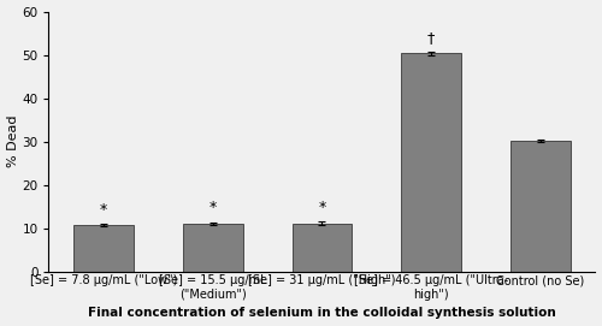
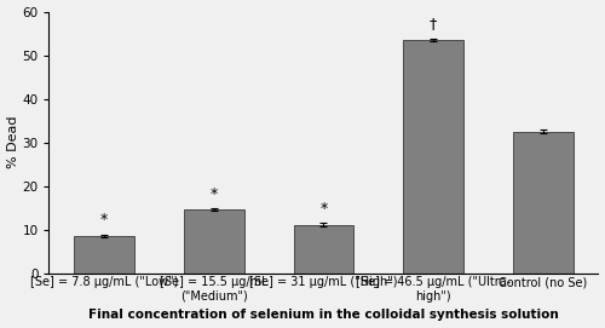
[Se] = 7.8 μg/mL ("Low"): 10.6 -> 8.5
[Se] = 15.5 μg/mL ("Medium"): 11.0 -> 14.5
[Se] = 46.5 μg/mL ("Ultra- high"): 50.3 -> 53.5
Control (no Se): 30.1 -> 32.5
